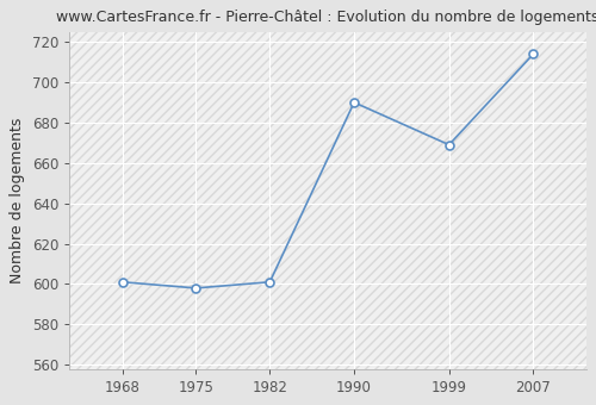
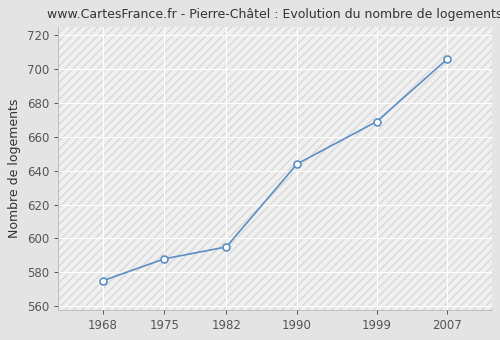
1968: 601 -> 575
1975: 598 -> 588
1982: 601 -> 595
1990: 690 -> 644
2007: 714 -> 706
